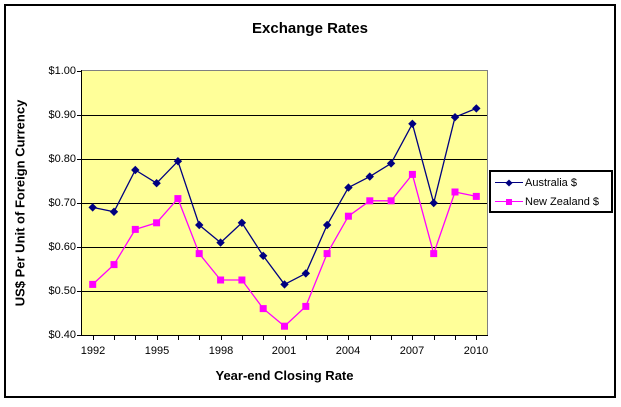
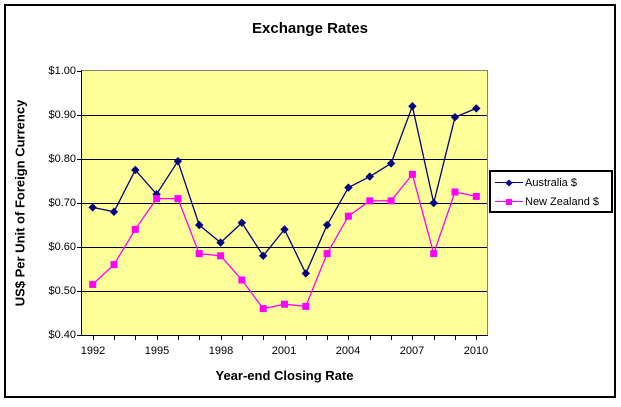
Australia $/1995: $0.74 -> $0.72
New Zealand $/1995: $0.66 -> $0.71
New Zealand $/1998: $0.53 -> $0.58
Australia $/2001: $0.52 -> $0.64
New Zealand $/2001: $0.42 -> $0.47
Australia $/2007: $0.88 -> $0.92
